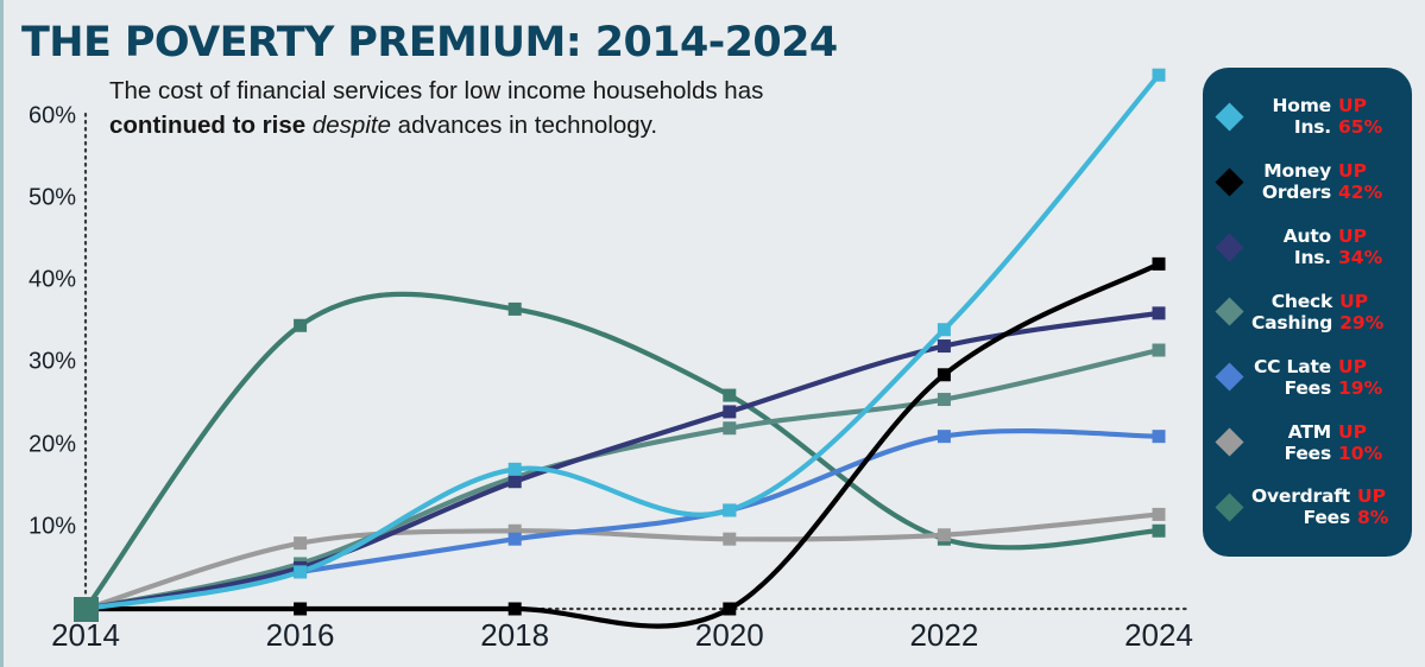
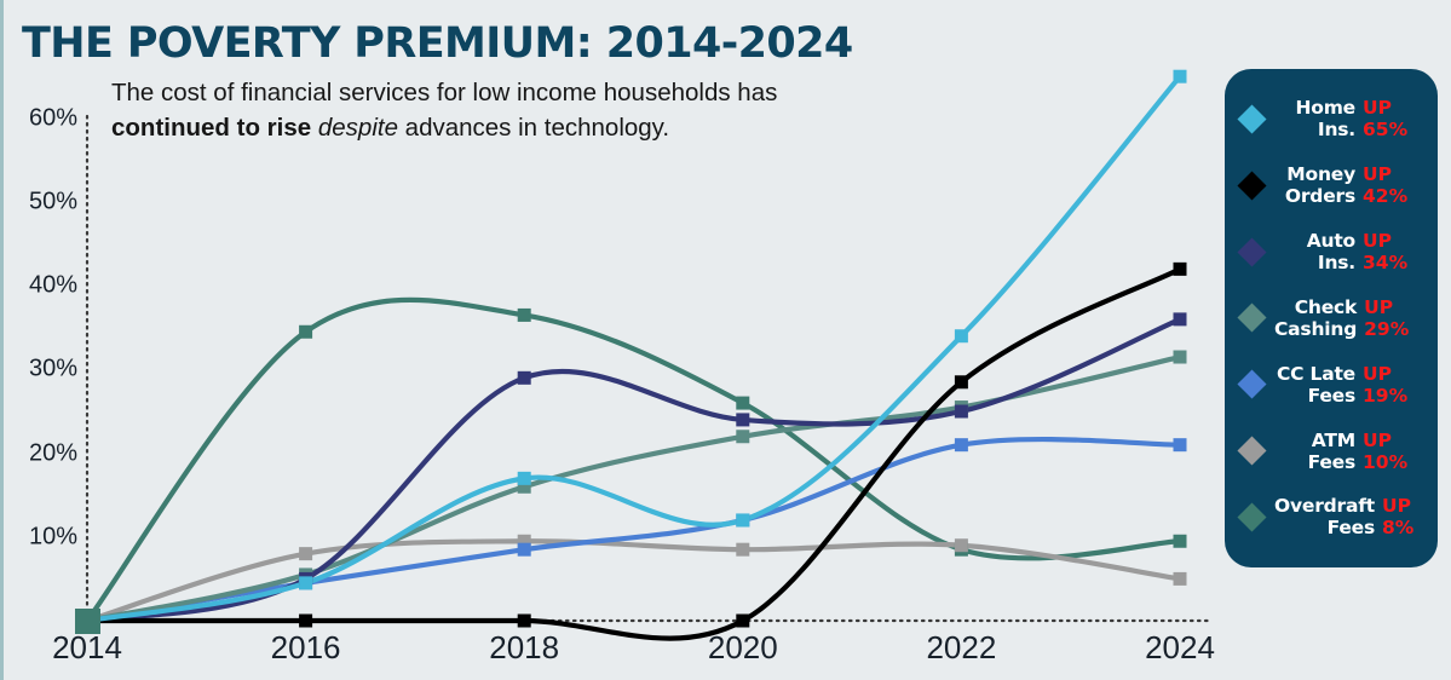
Auto Ins./2018: 16% -> 29%
Auto Ins./2022: 32% -> 25%
ATM Fees/2024: 12% -> 5%
